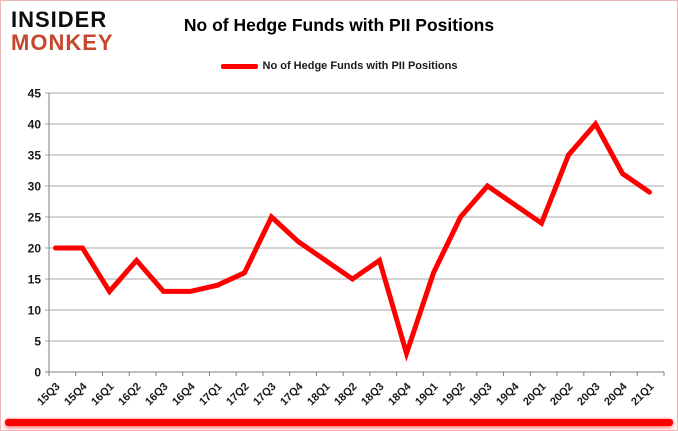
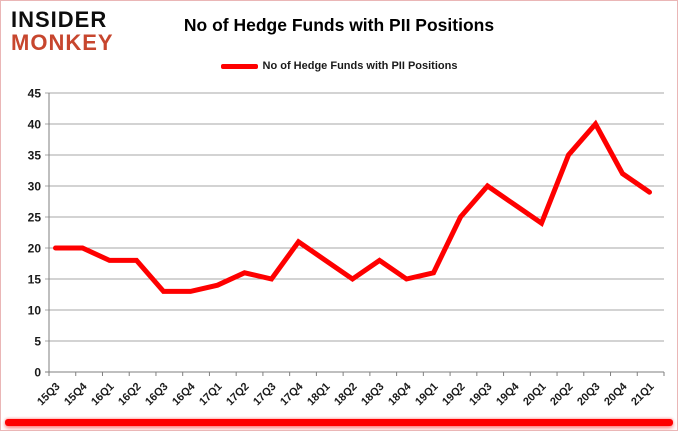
16Q1: 13 -> 18
17Q3: 25 -> 15
18Q4: 3 -> 15
